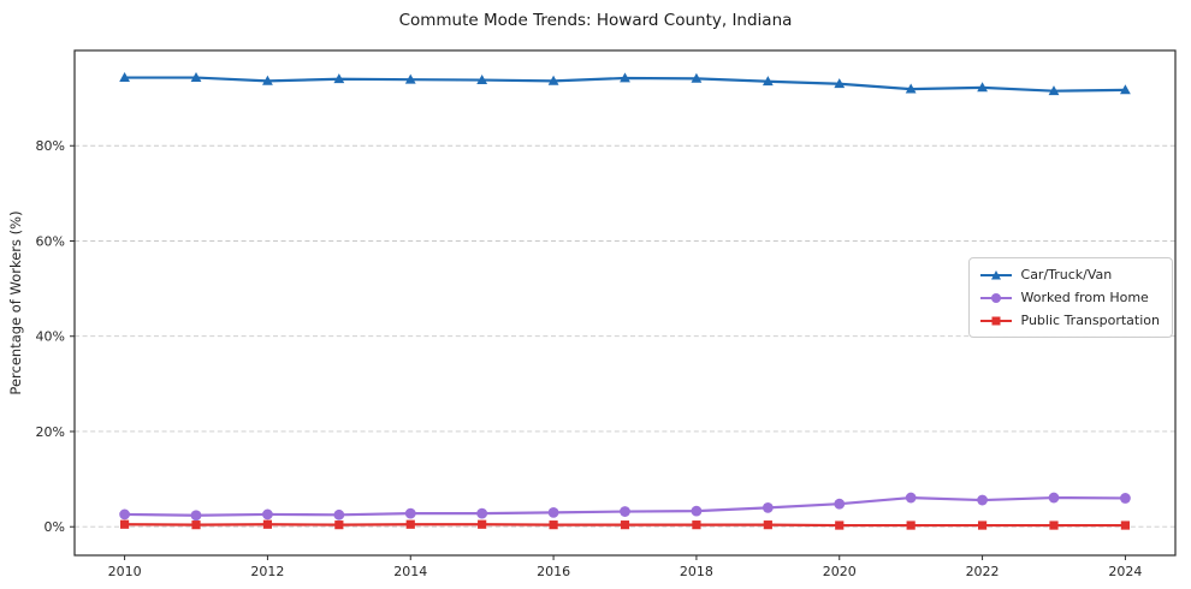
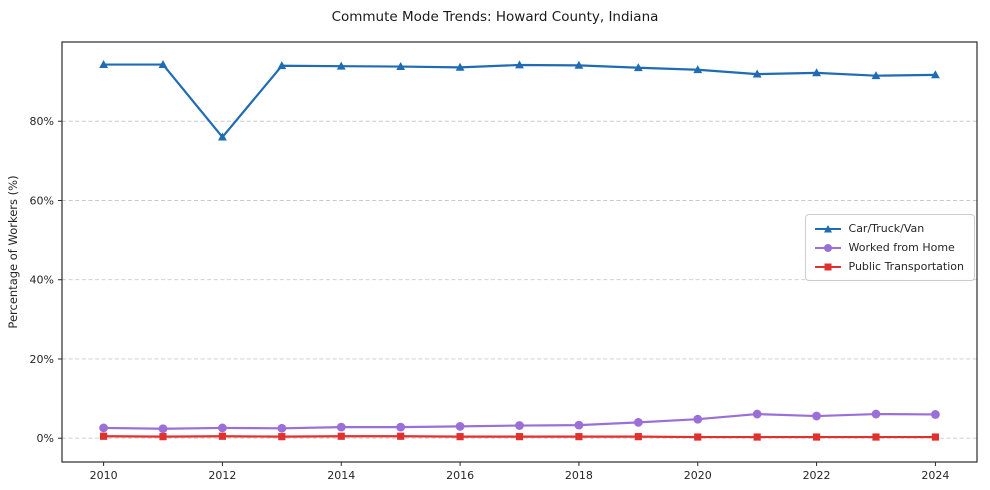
Car/Truck/Van/2012: 94% -> 76%
